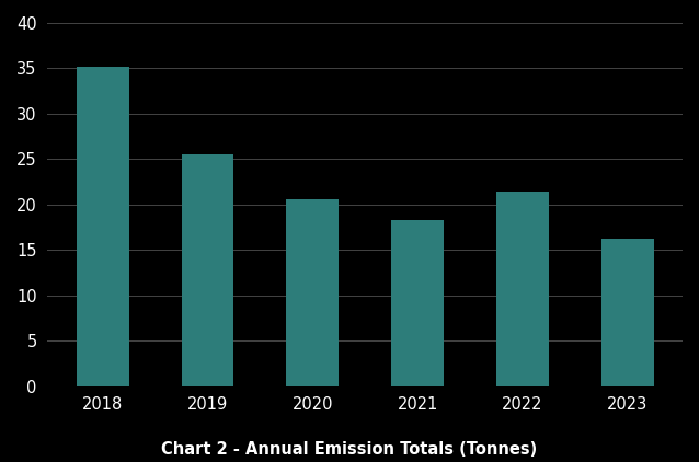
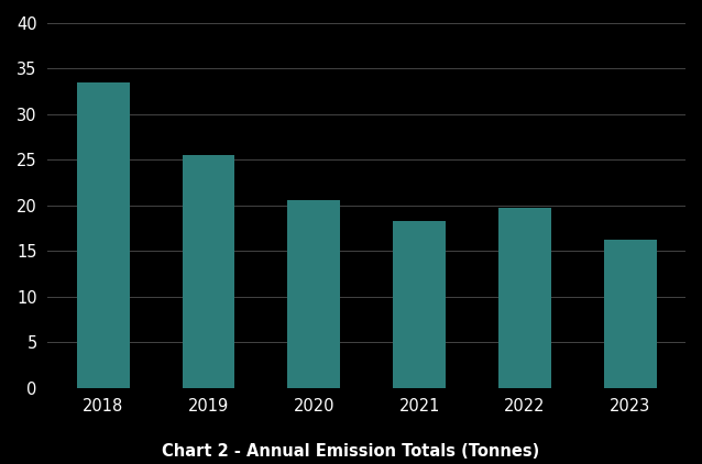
2018: 35.2 -> 33.5
2022: 21.4 -> 19.8
